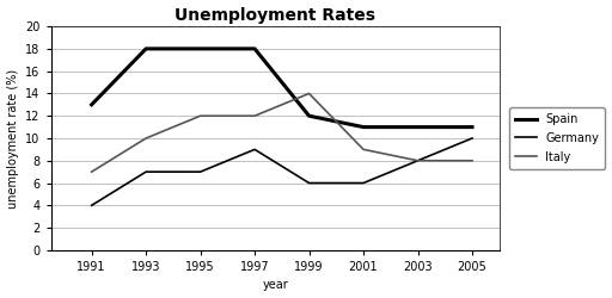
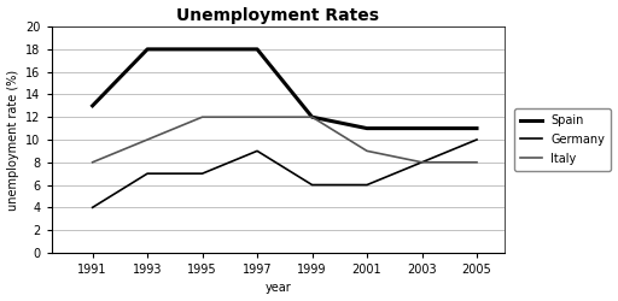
Italy/1991: 7 -> 8
Italy/1999: 14 -> 12
